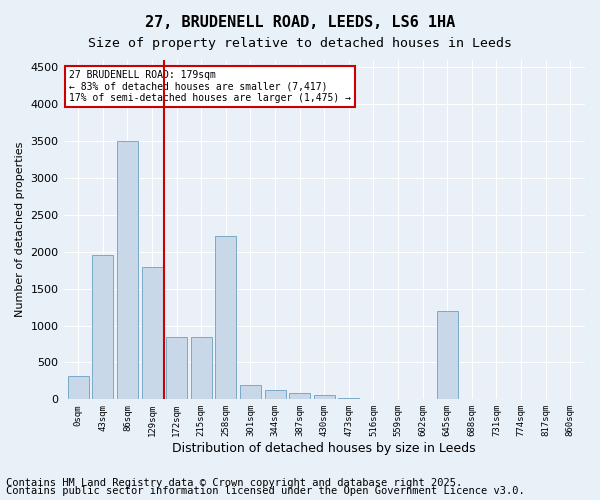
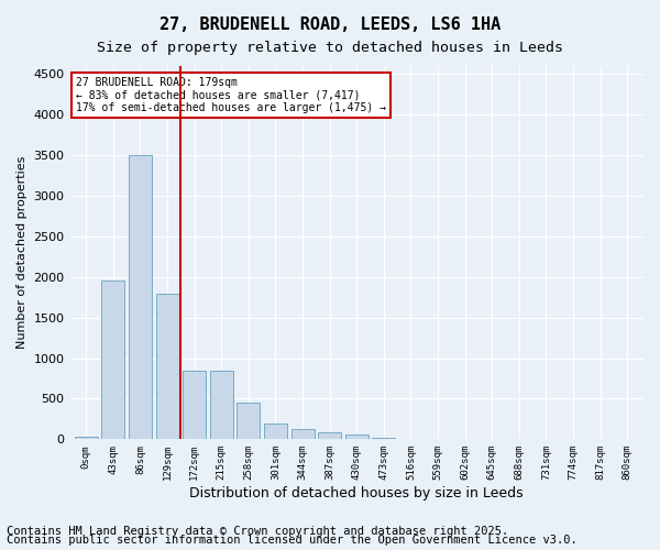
0sqm: 320 -> 30
258sqm: 2220 -> 450
645sqm: 1200 -> 0
